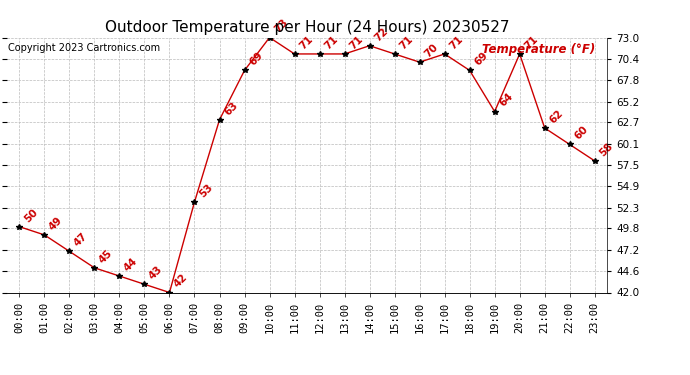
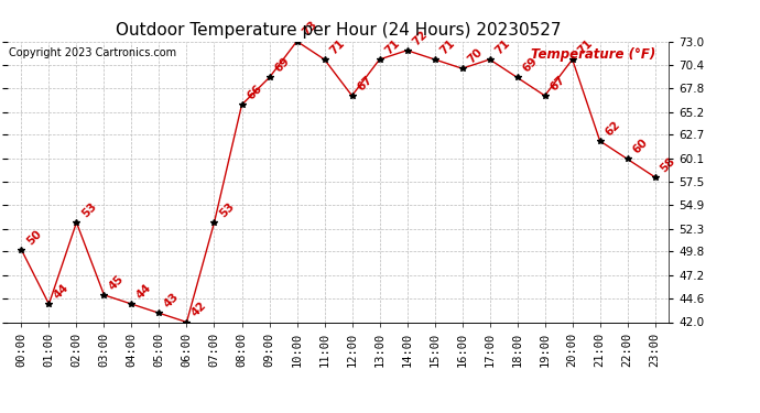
01:00: 49 -> 44
02:00: 47 -> 53
08:00: 63 -> 66
12:00: 71 -> 67
19:00: 64 -> 67
